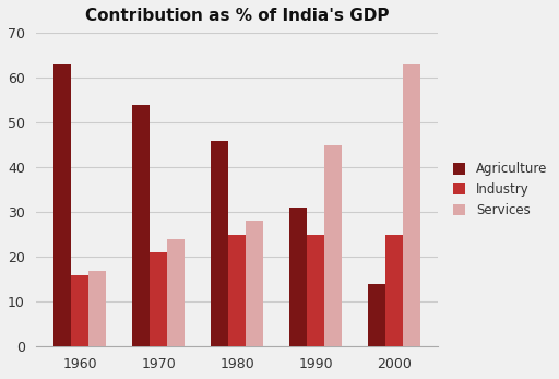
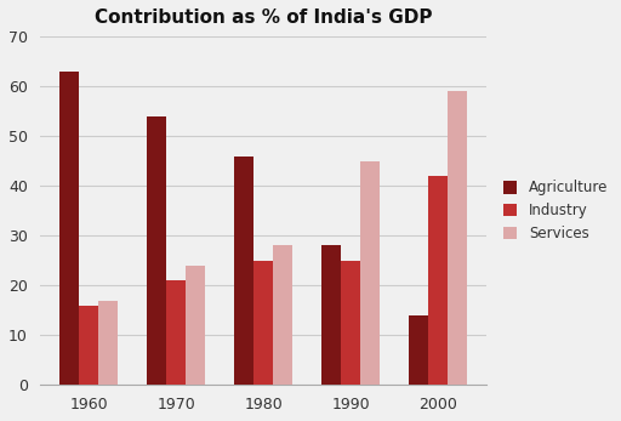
Agriculture/1990: 31 -> 28
Industry/2000: 25 -> 42
Services/2000: 63 -> 59
